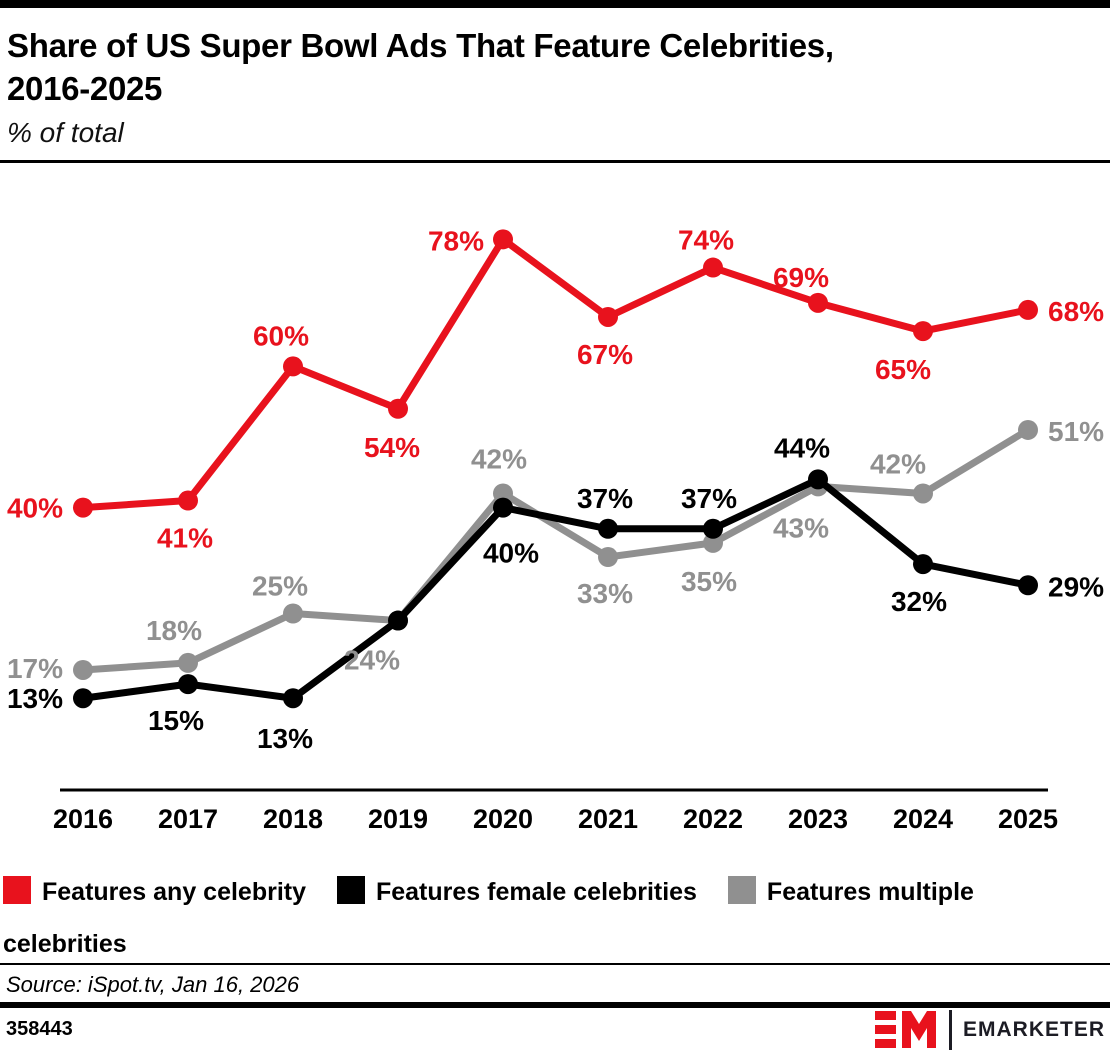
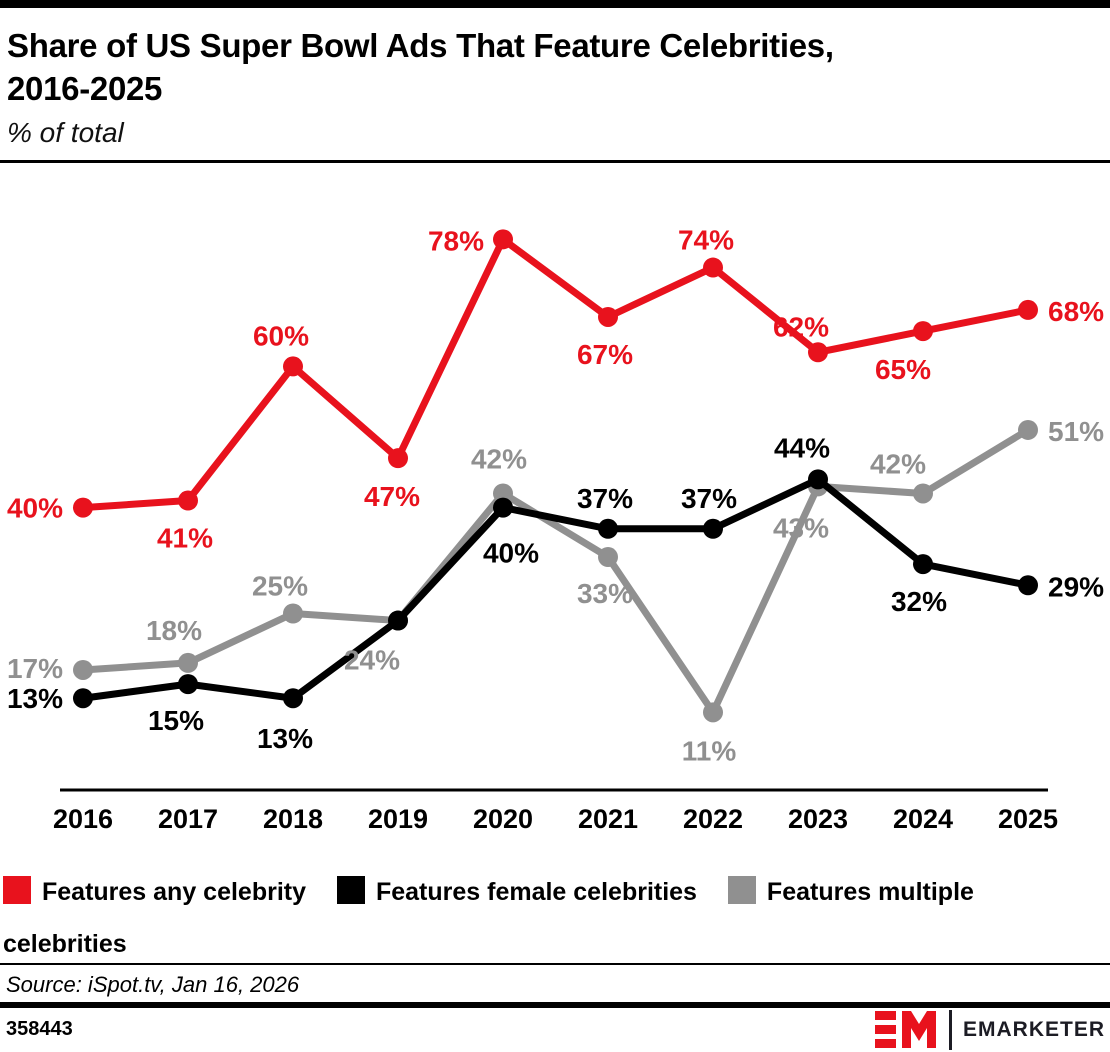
Features any celebrity/2019: 54% -> 47%
Features multiple celebrities/2022: 35% -> 11%
Features any celebrity/2023: 69% -> 62%
